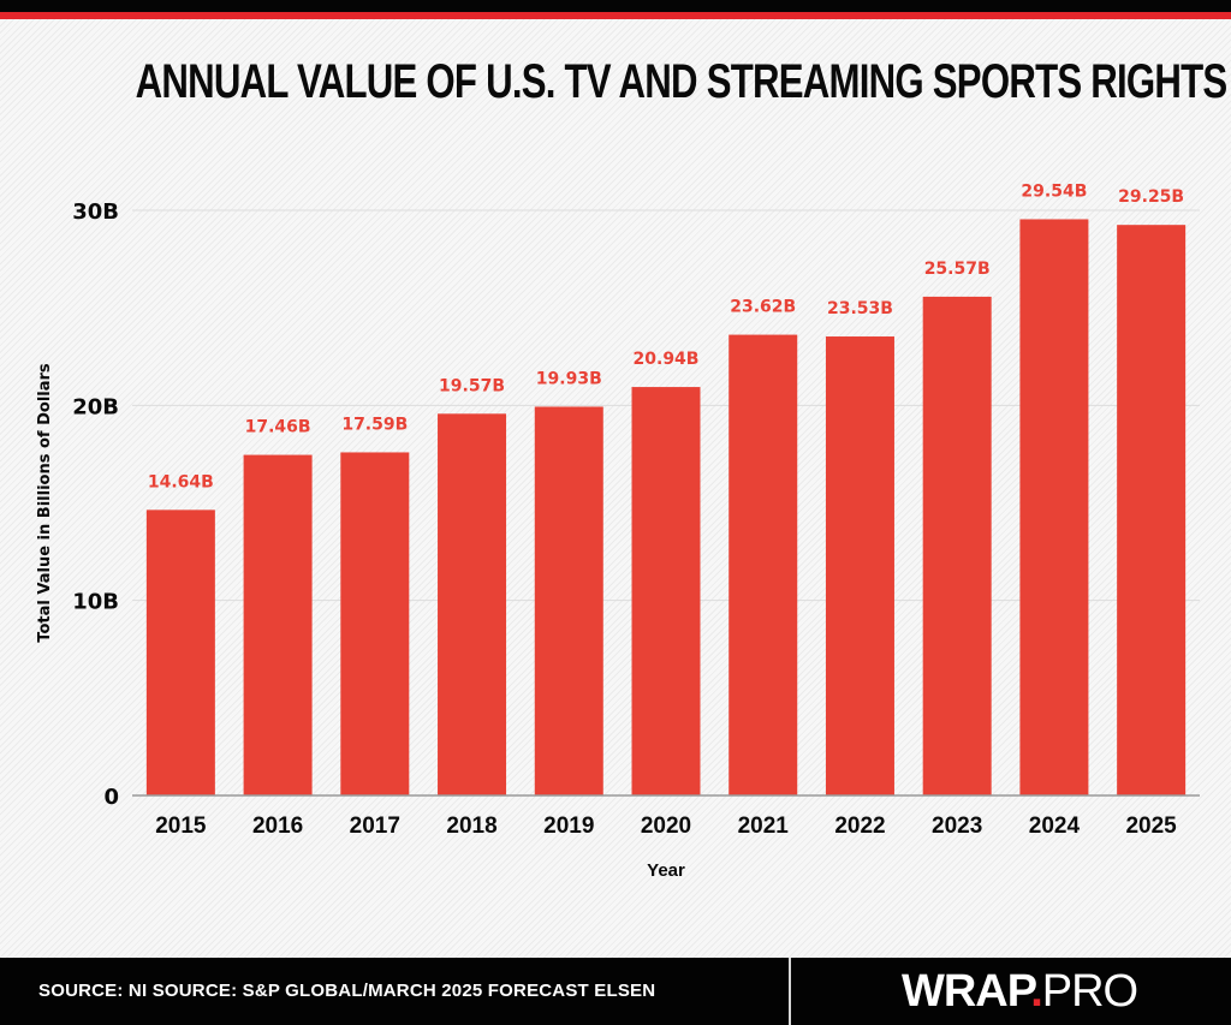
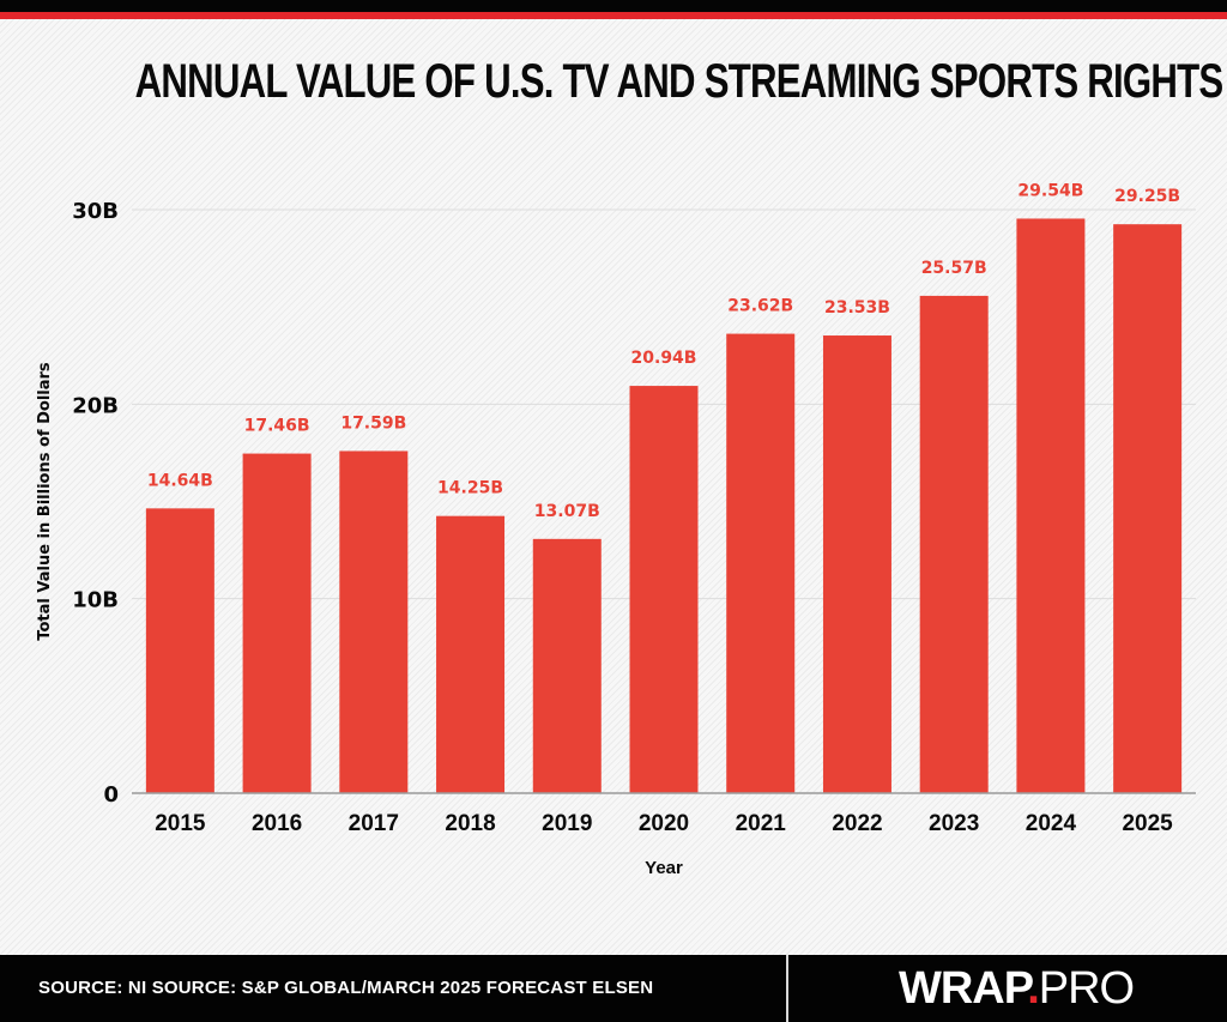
2018: 19.57B -> 14.25B
2019: 19.93B -> 13.07B
